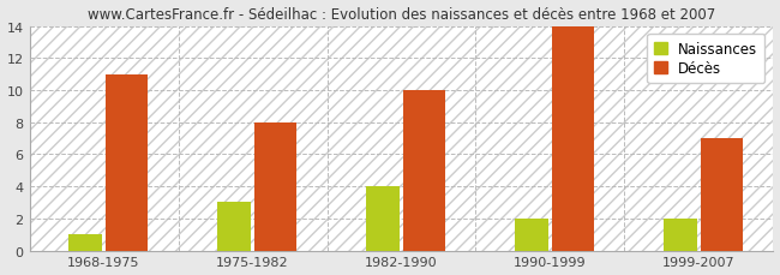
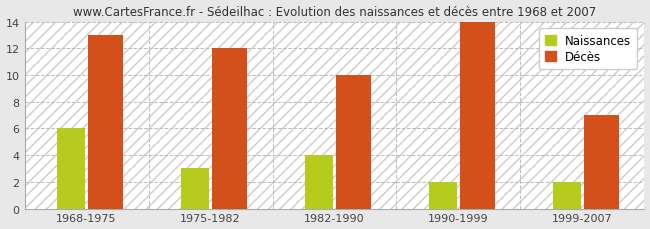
Naissances/1968-1975: 1 -> 6
Décès/1968-1975: 11 -> 13
Décès/1975-1982: 8 -> 12
